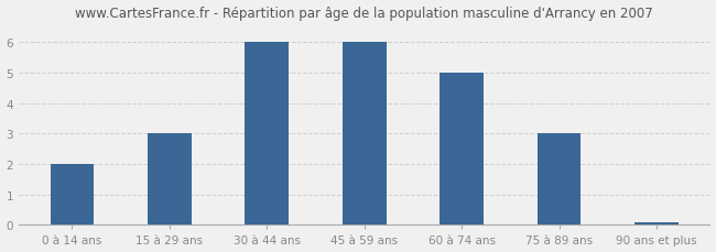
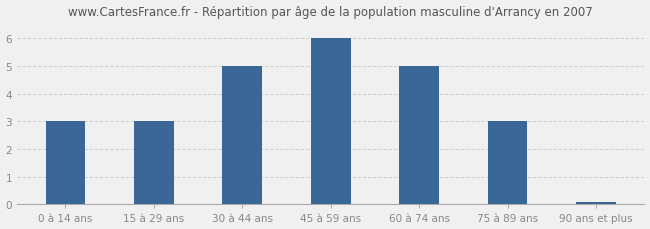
0 à 14 ans: 2.00 -> 3.00
30 à 44 ans: 6.00 -> 5.00
